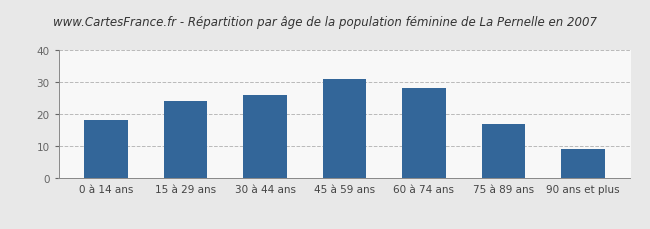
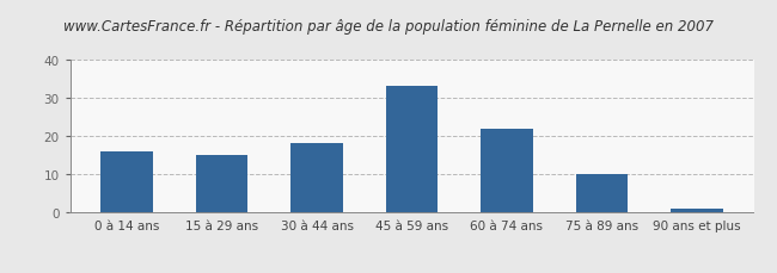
0 à 14 ans: 18 -> 16
15 à 29 ans: 24 -> 15
30 à 44 ans: 26 -> 18
45 à 59 ans: 31 -> 33
60 à 74 ans: 28 -> 22
75 à 89 ans: 17 -> 10
90 ans et plus: 9 -> 1
